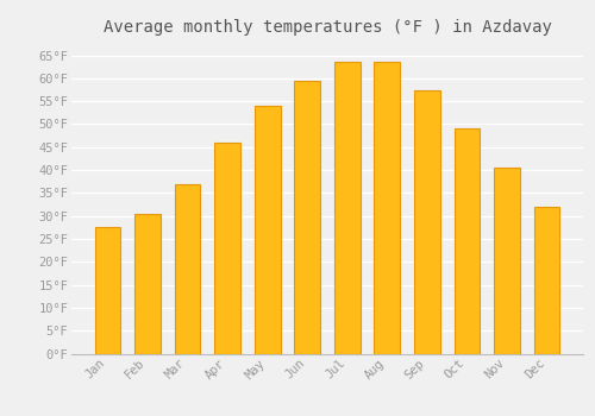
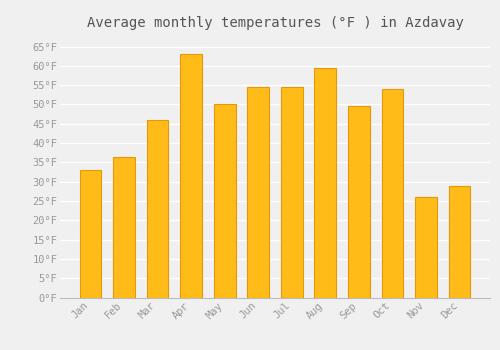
Jan: 27.5°F -> 33.0°F
Feb: 30.5°F -> 36.5°F
Mar: 37.0°F -> 46.0°F
Apr: 46.0°F -> 63.0°F
May: 54.0°F -> 50.0°F
Jun: 59.5°F -> 54.5°F
Jul: 63.5°F -> 54.5°F
Aug: 63.5°F -> 59.5°F
Sep: 57.5°F -> 49.5°F
Oct: 49.0°F -> 54.0°F
Nov: 40.5°F -> 26.0°F
Dec: 32.0°F -> 29.0°F
